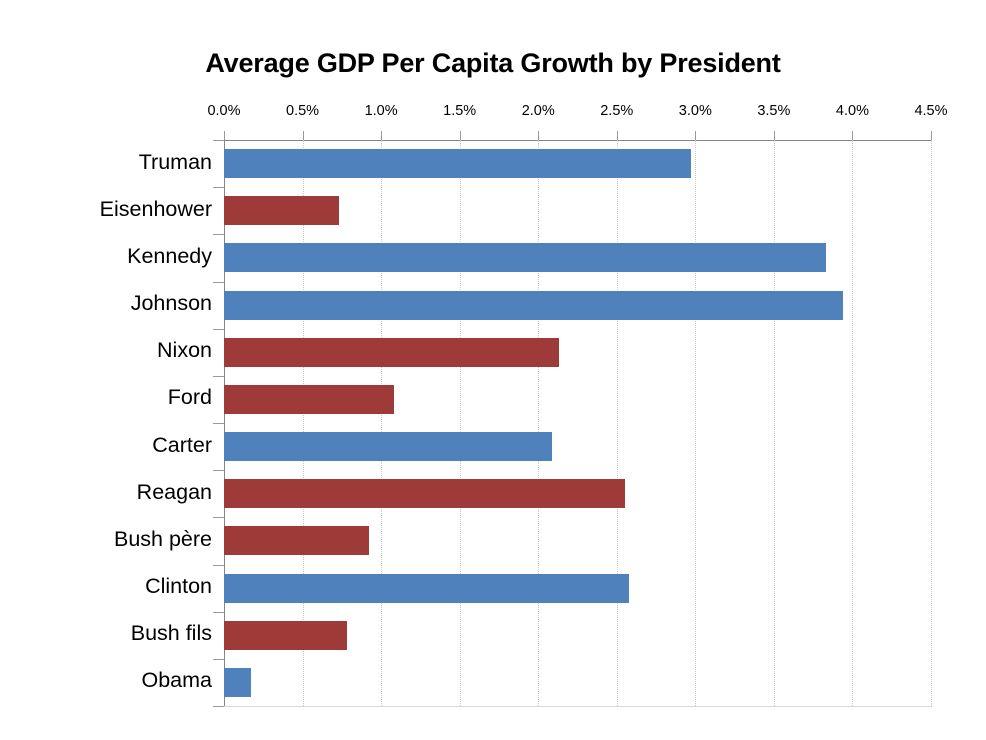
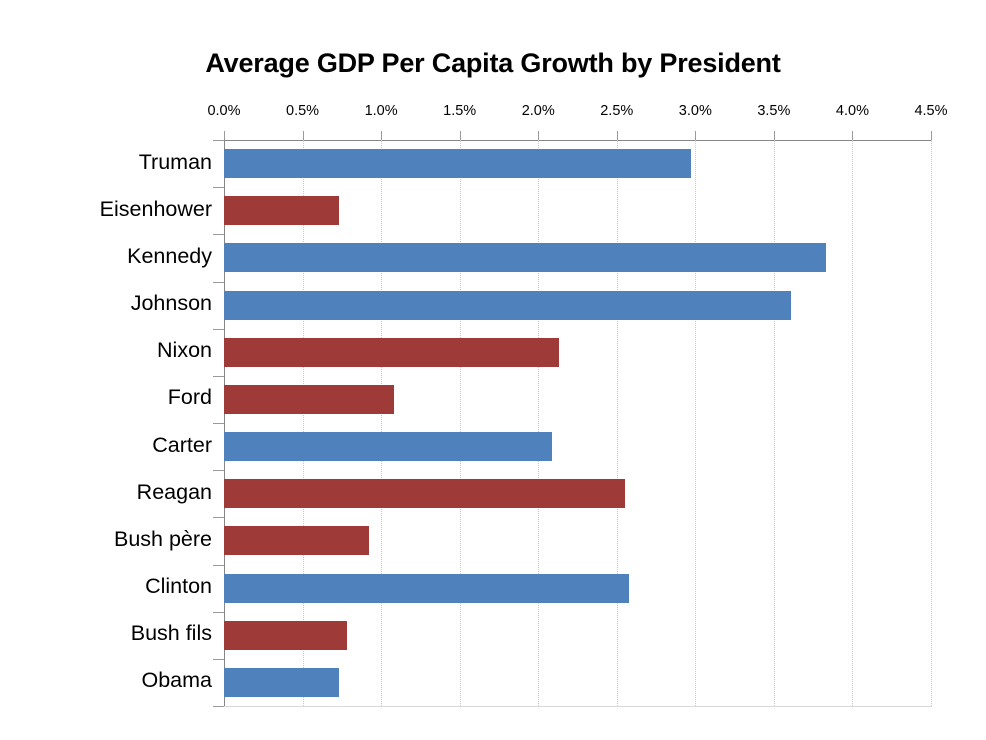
Johnson: 3.94% -> 3.61%
Obama: 0.17% -> 0.73%
